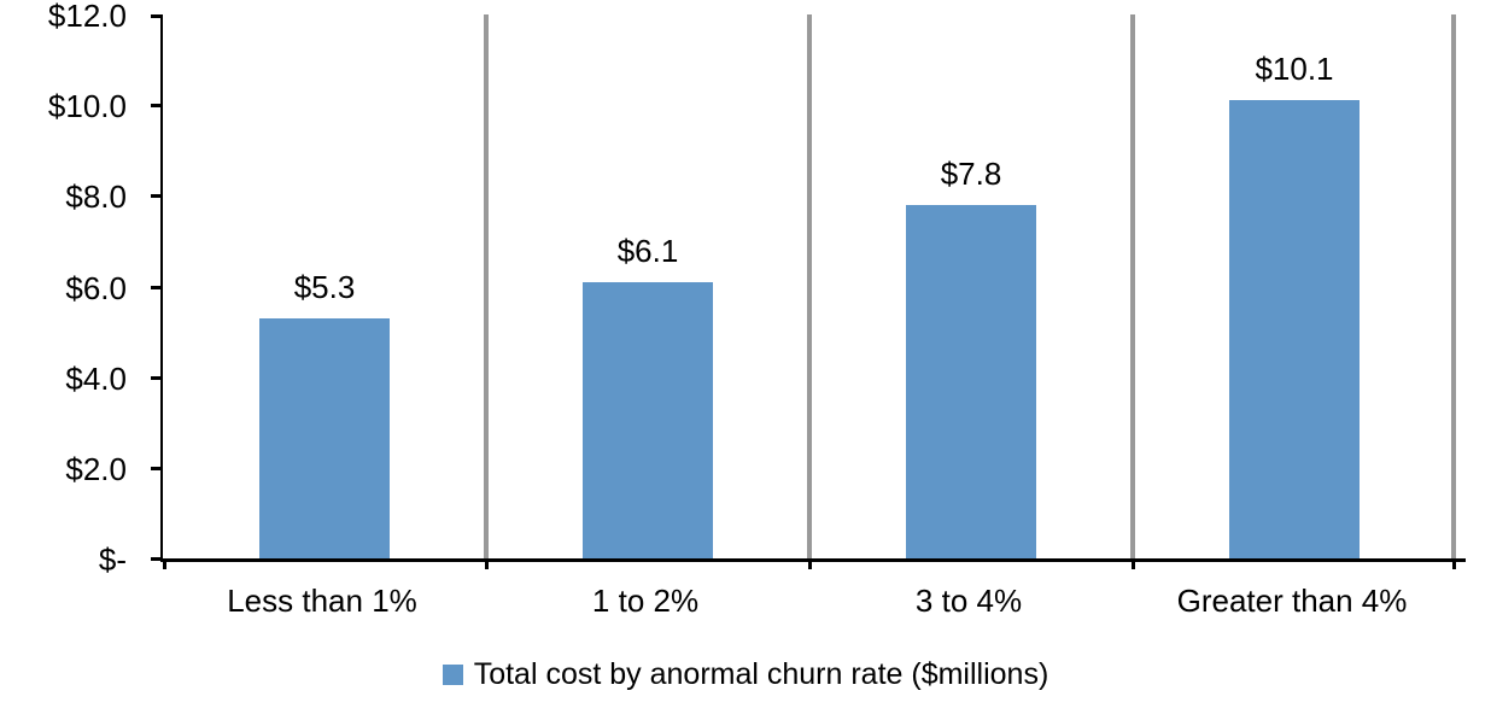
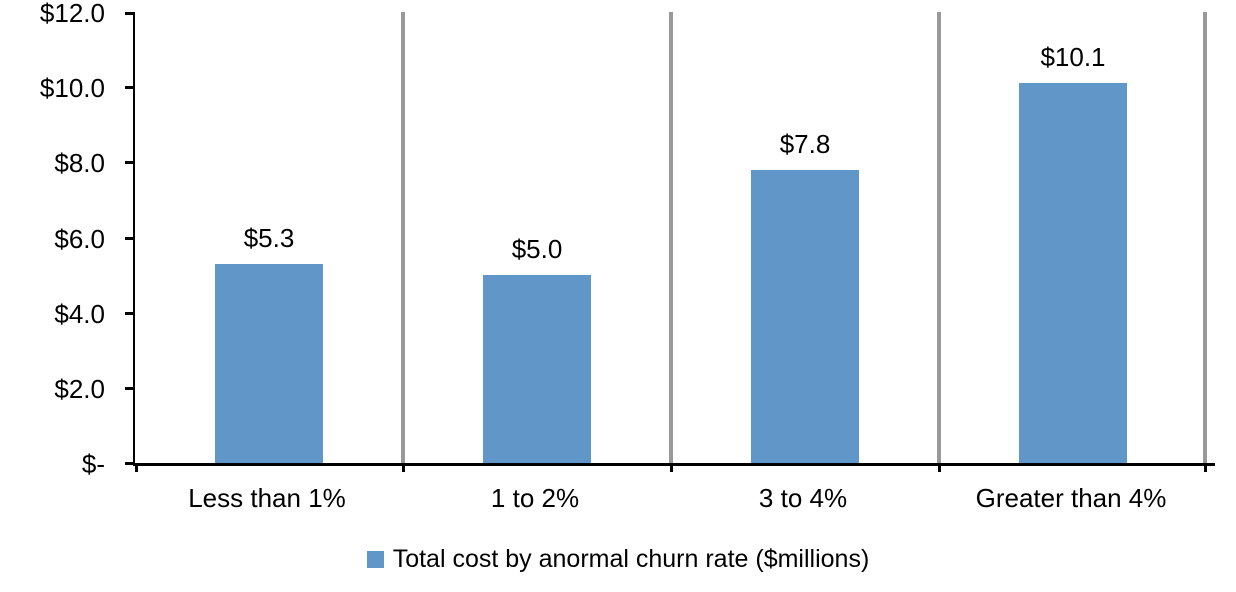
1 to 2%: $6.1 -> $5.0
